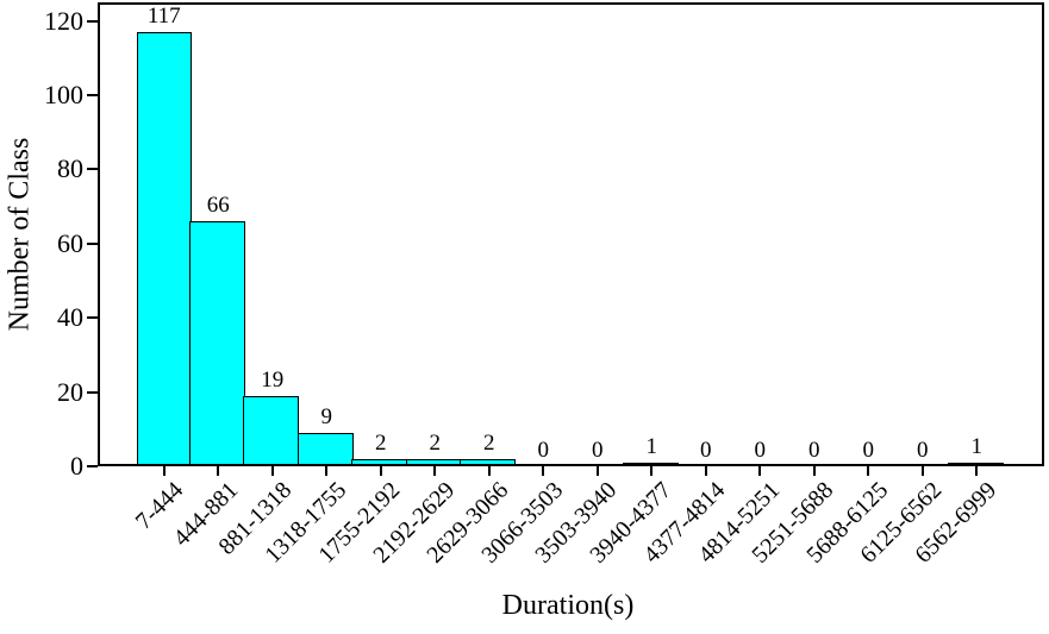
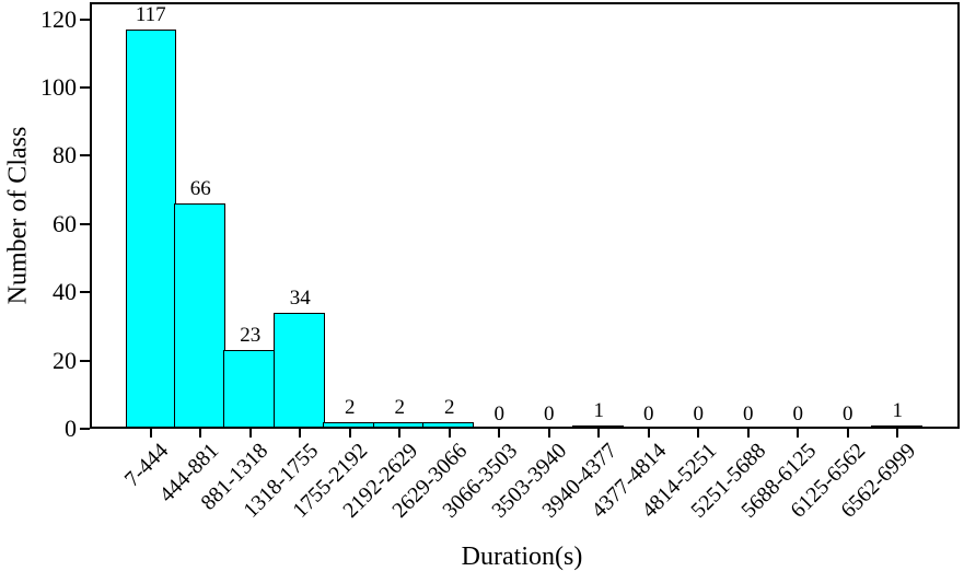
881-1318: 19 -> 23
1318-1755: 9 -> 34
